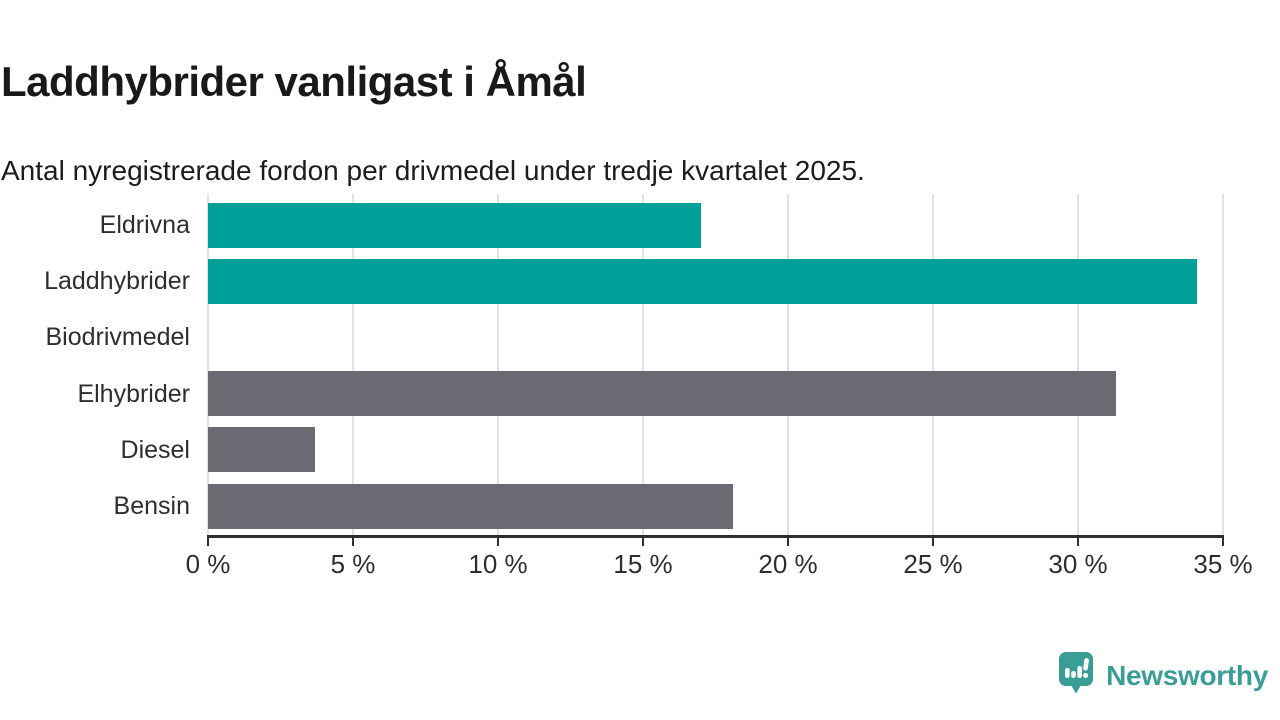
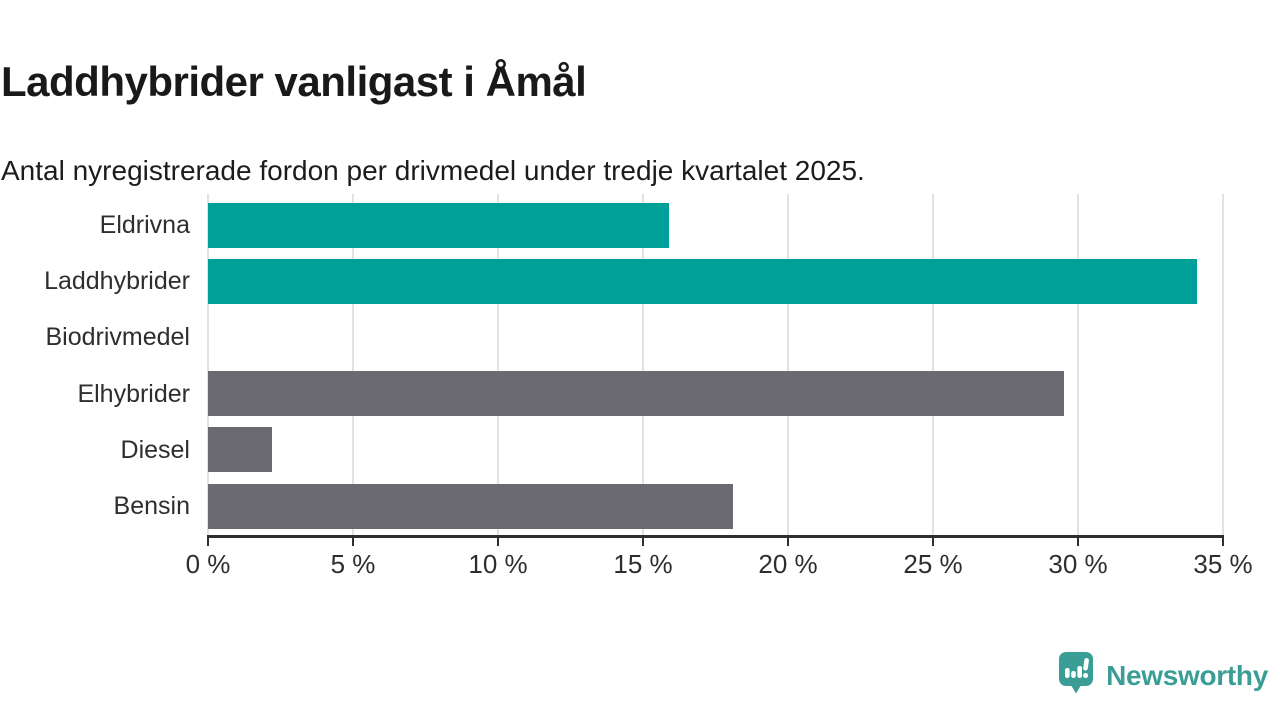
Eldrivna: 17.0% -> 15.9%
Elhybrider: 31.3% -> 29.5%
Diesel: 3.7% -> 2.2%
